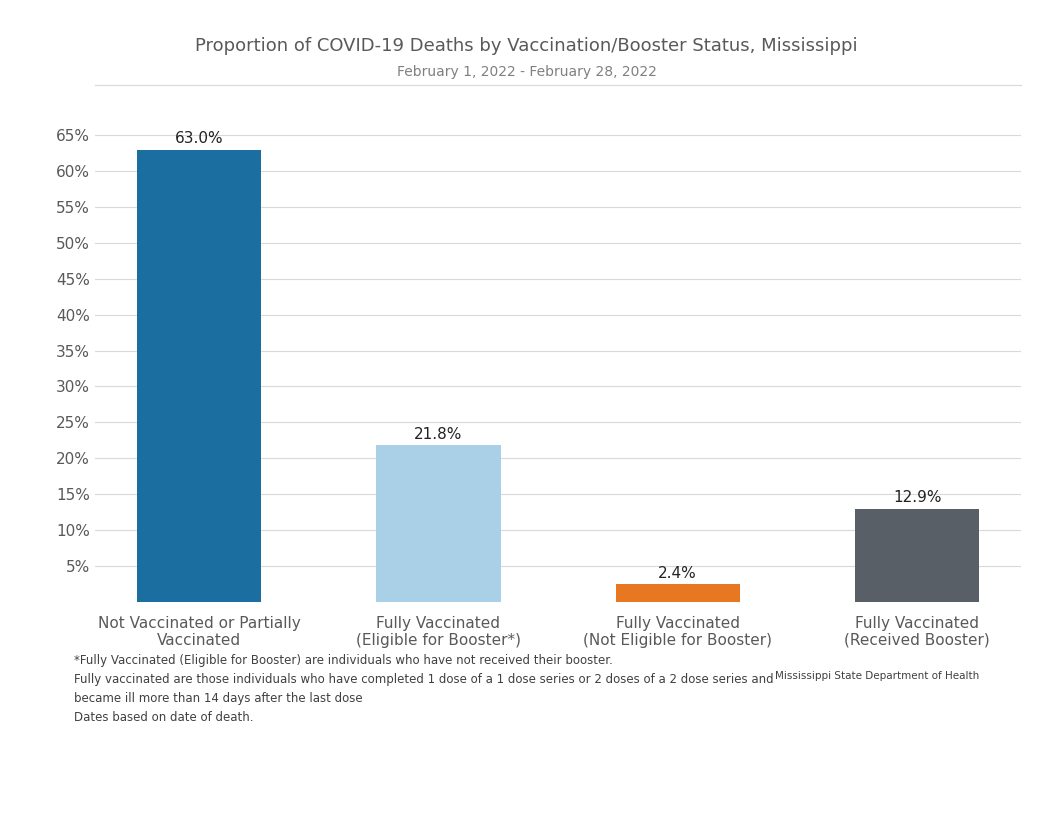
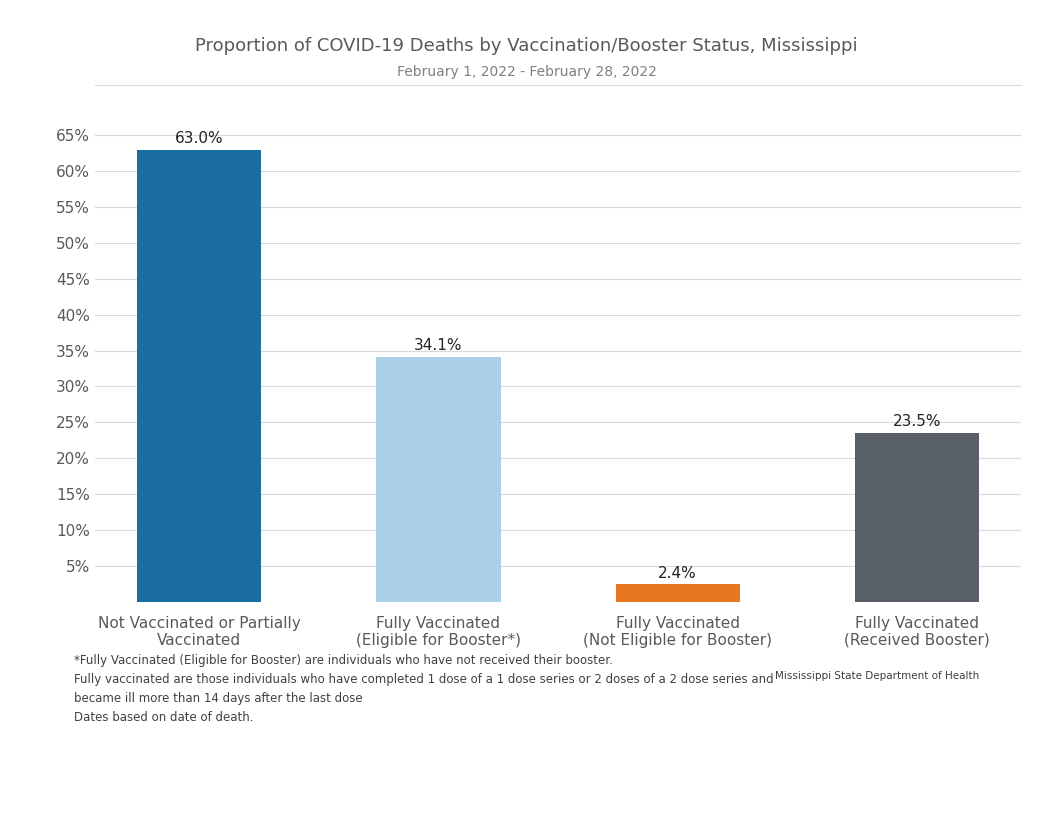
Fully Vaccinated (Eligible for Booster*): 21.8% -> 34.1%
Fully Vaccinated (Received Booster): 12.9% -> 23.5%
